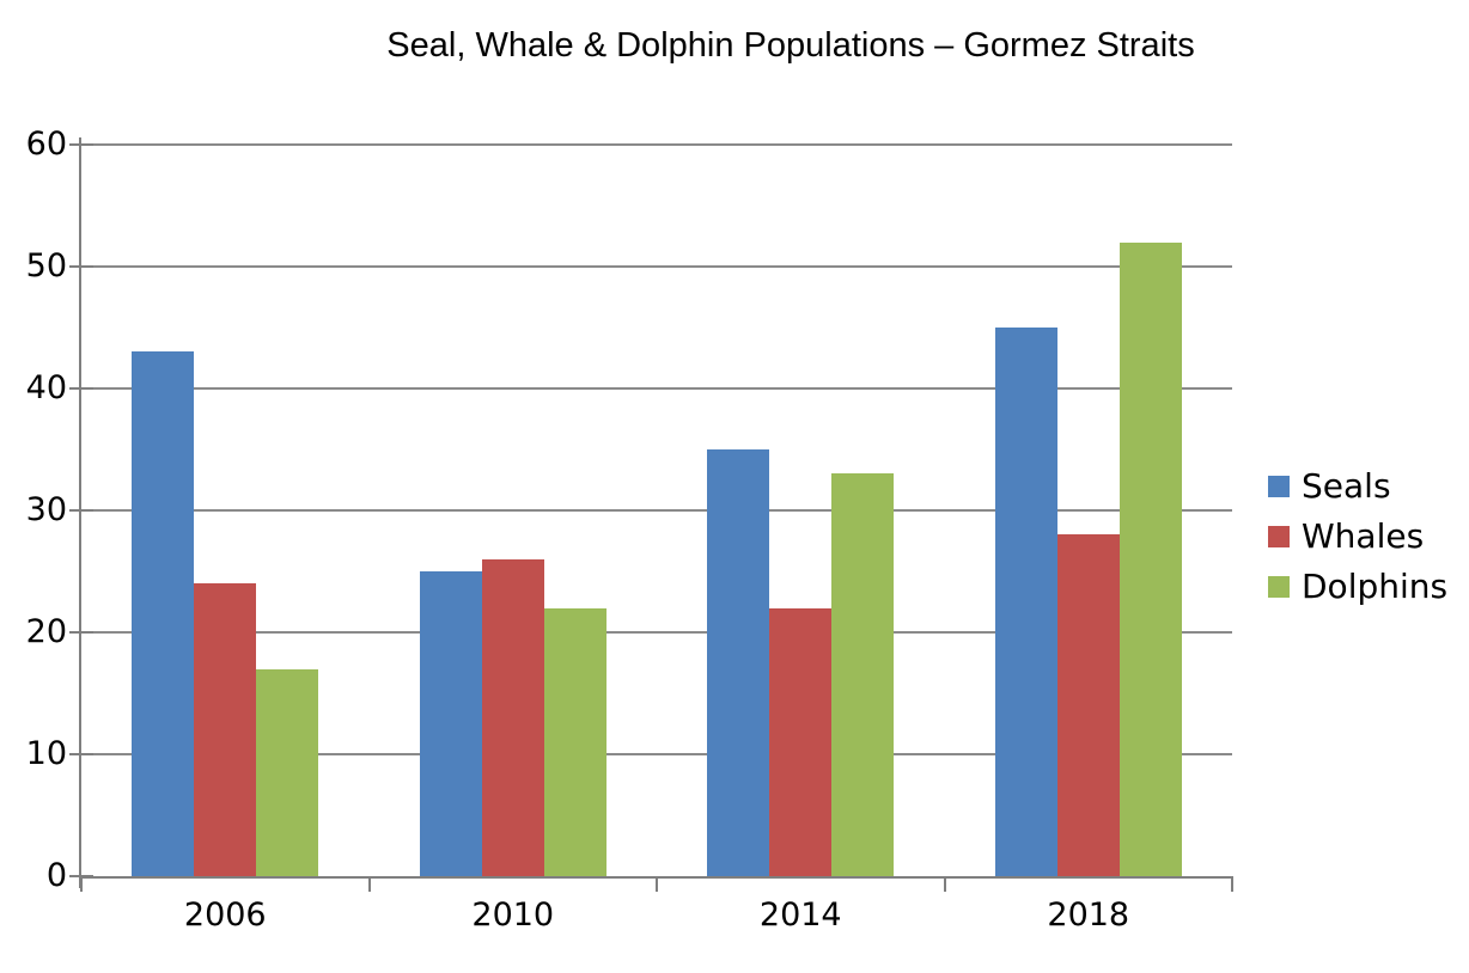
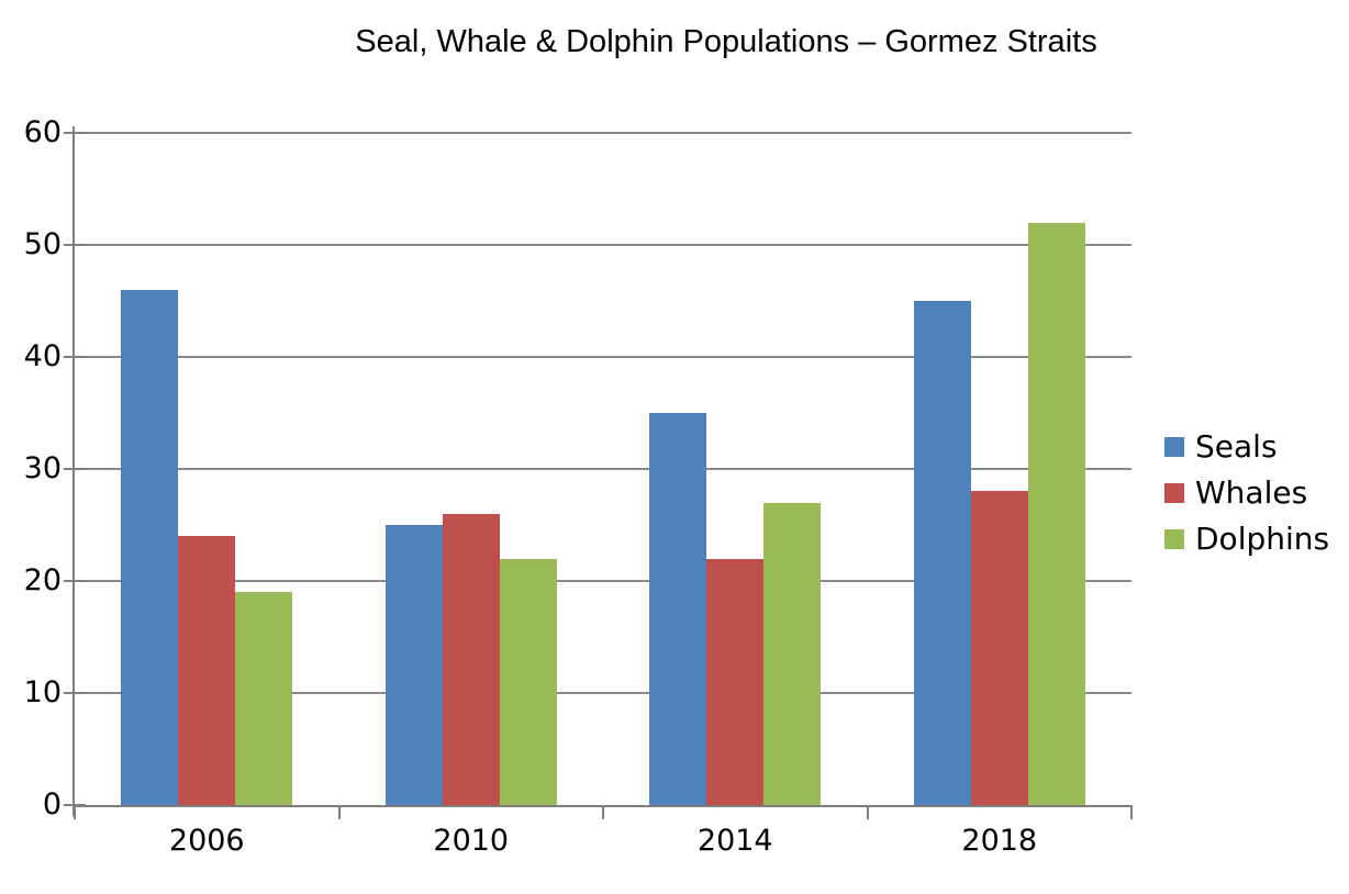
Seals/2006: 43 -> 46
Dolphins/2006: 17 -> 19
Dolphins/2014: 33 -> 27
